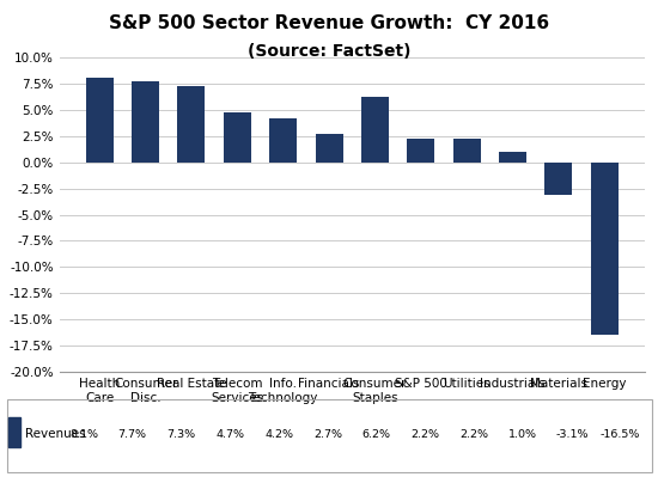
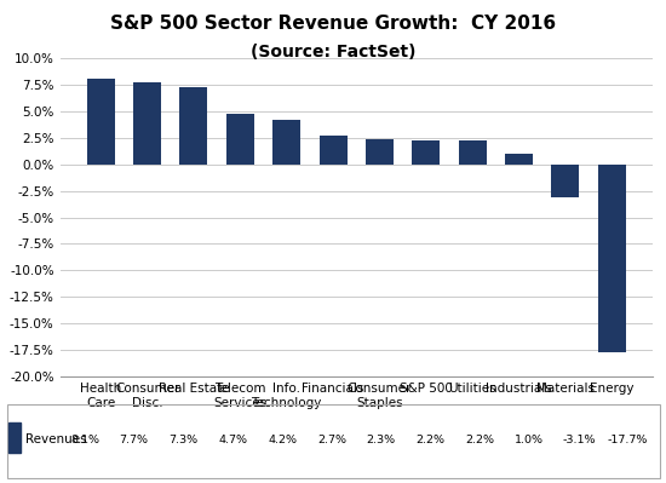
Consumer Staples: 6.2% -> 2.3%
Energy: -16.5% -> -17.7%
